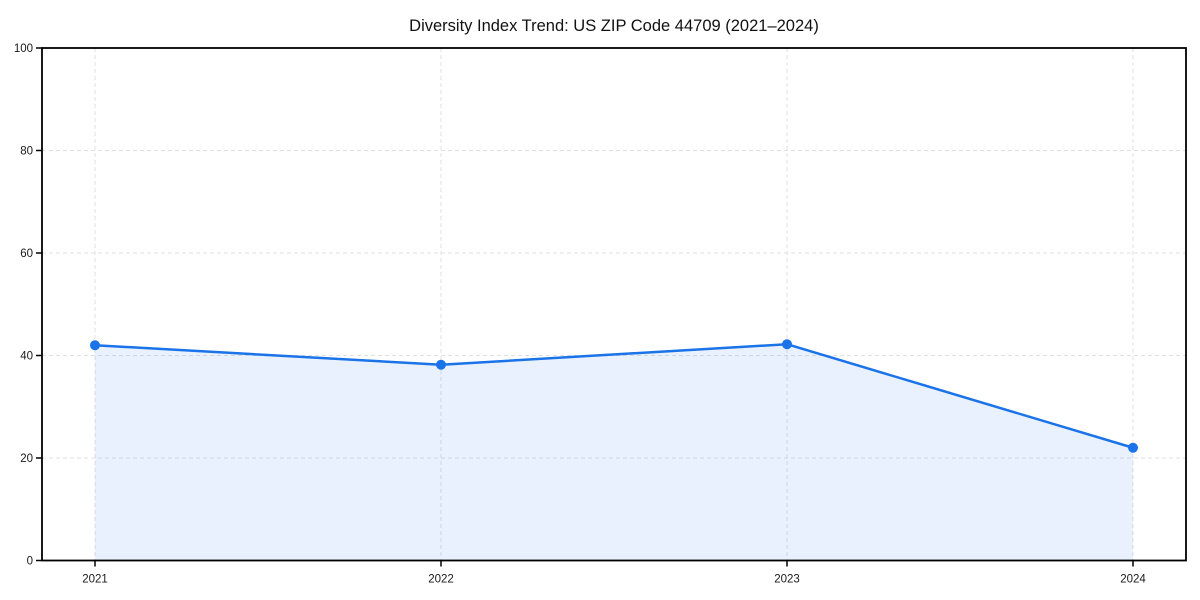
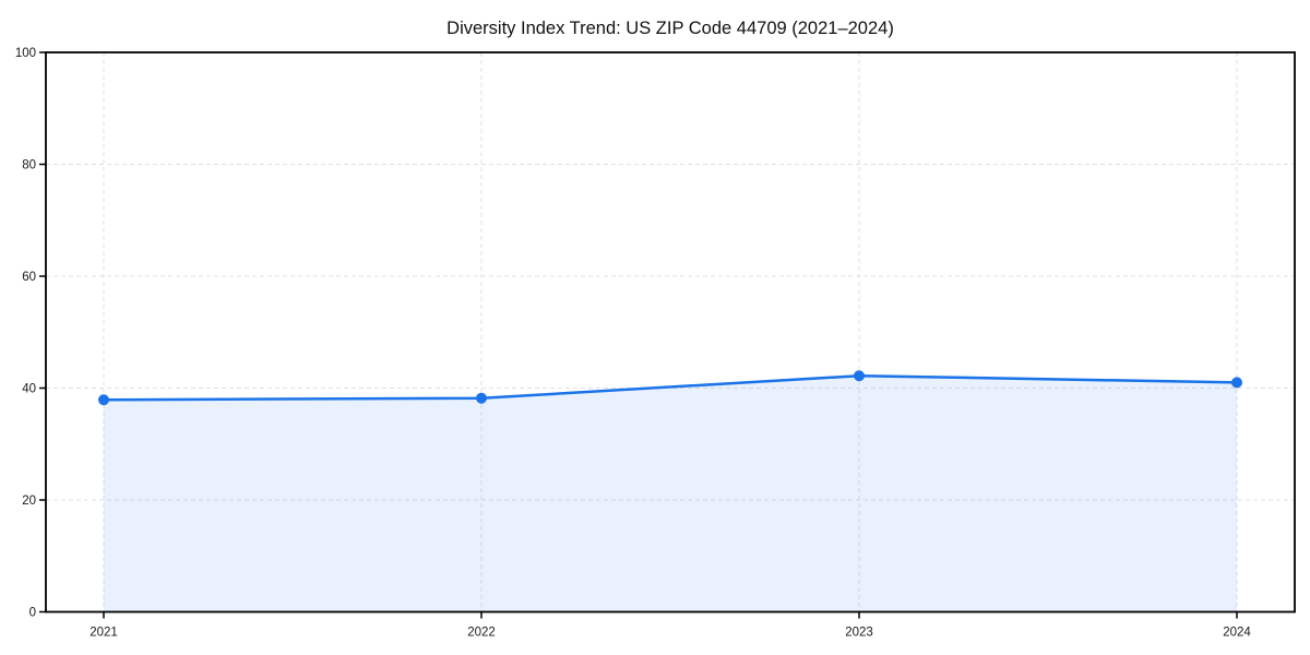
2021: 42 -> 38
2024: 22 -> 41
